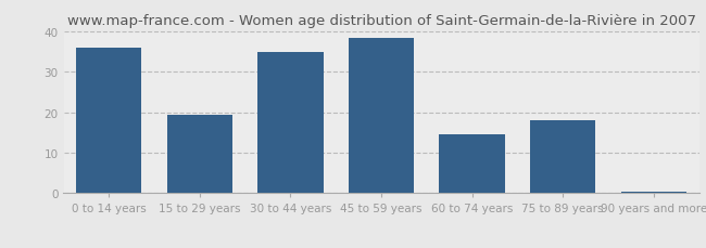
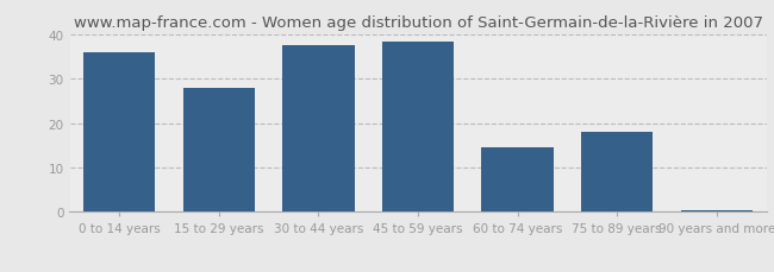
15 to 29 years: 19.5 -> 28.0
30 to 44 years: 35.0 -> 37.5
